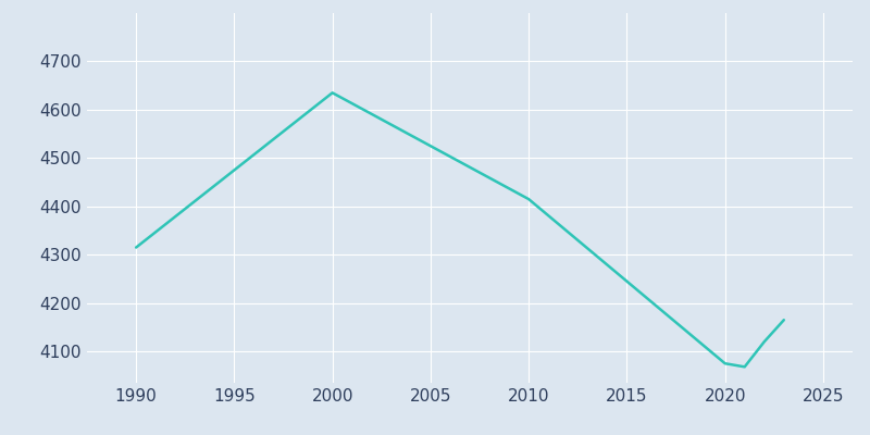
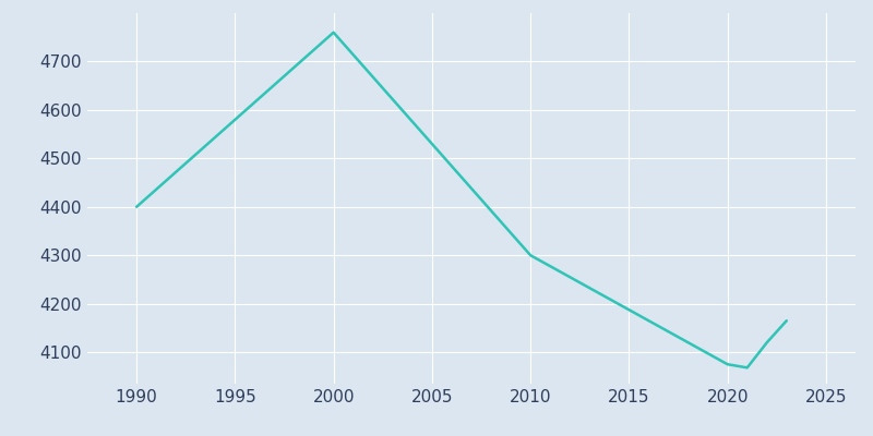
1990: 4315 -> 4400
2000: 4635 -> 4760
2010: 4415 -> 4300
